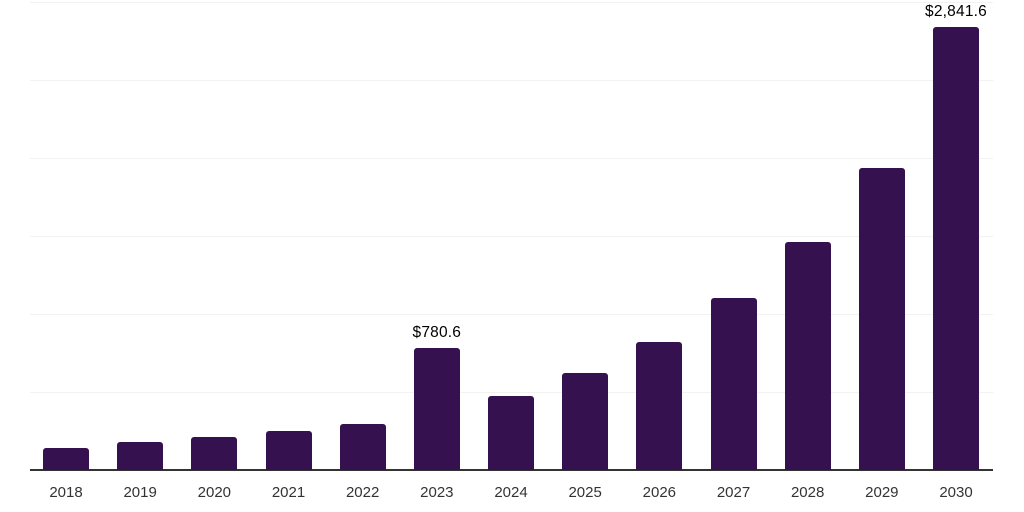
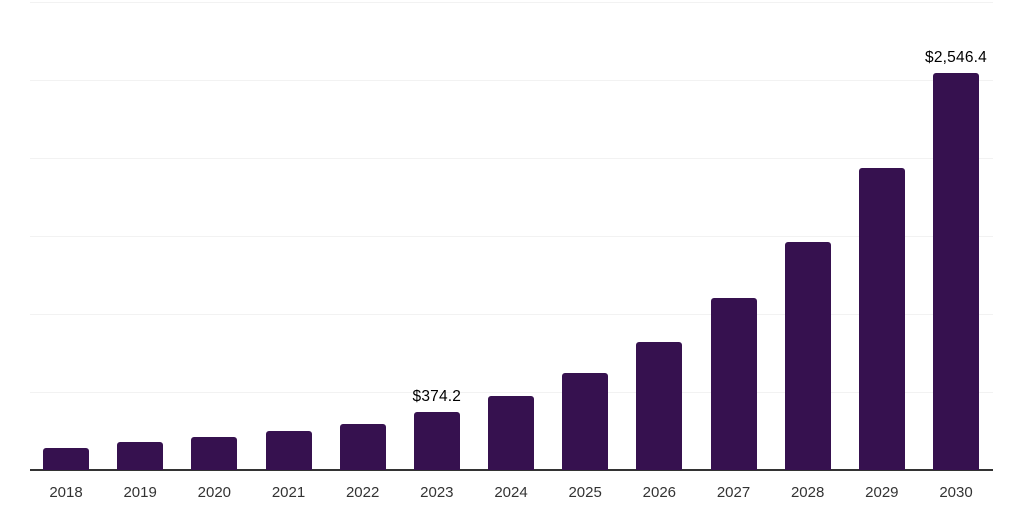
2023: $780.6 -> $374.2
2030: $2,841.6 -> $2,546.4
